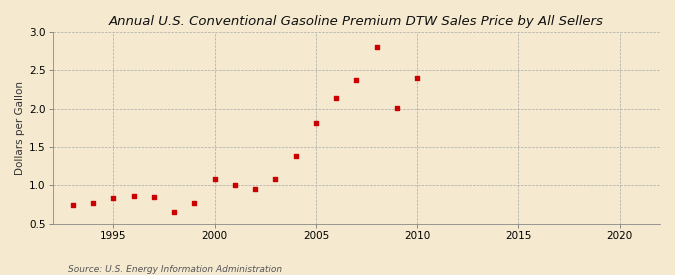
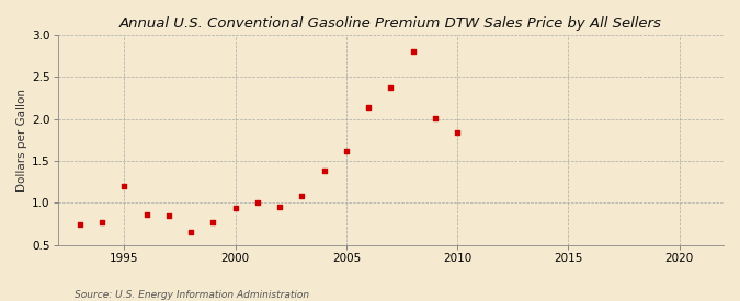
1995: 0.83 -> 1.20
2000: 1.09 -> 0.94
2005: 1.82 -> 1.62
2010: 2.40 -> 1.84
